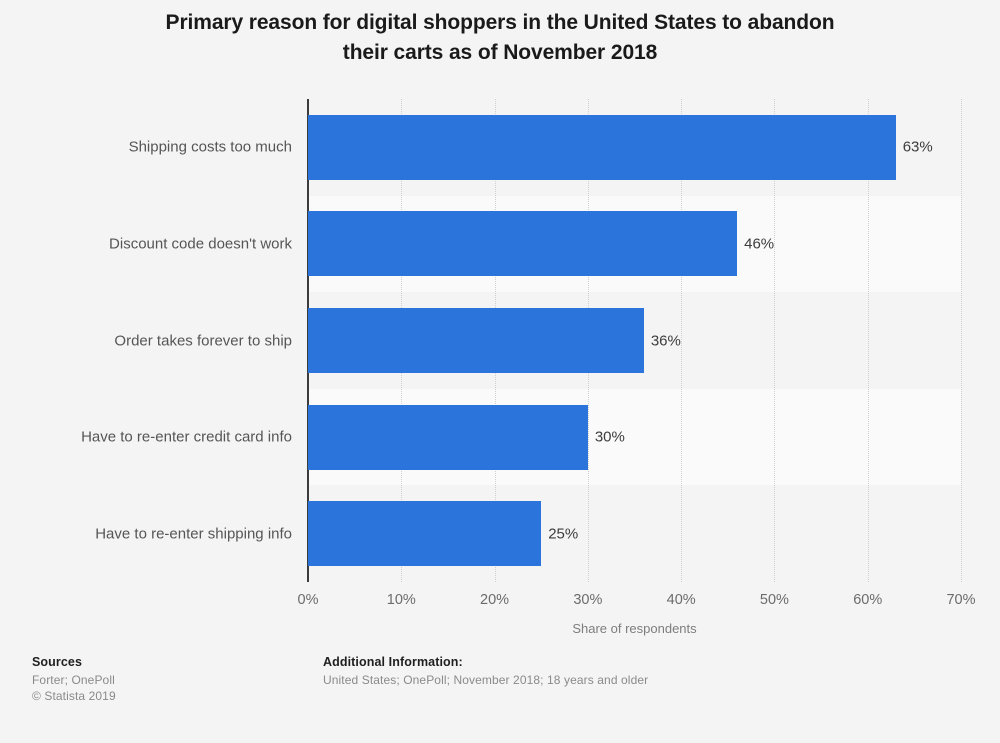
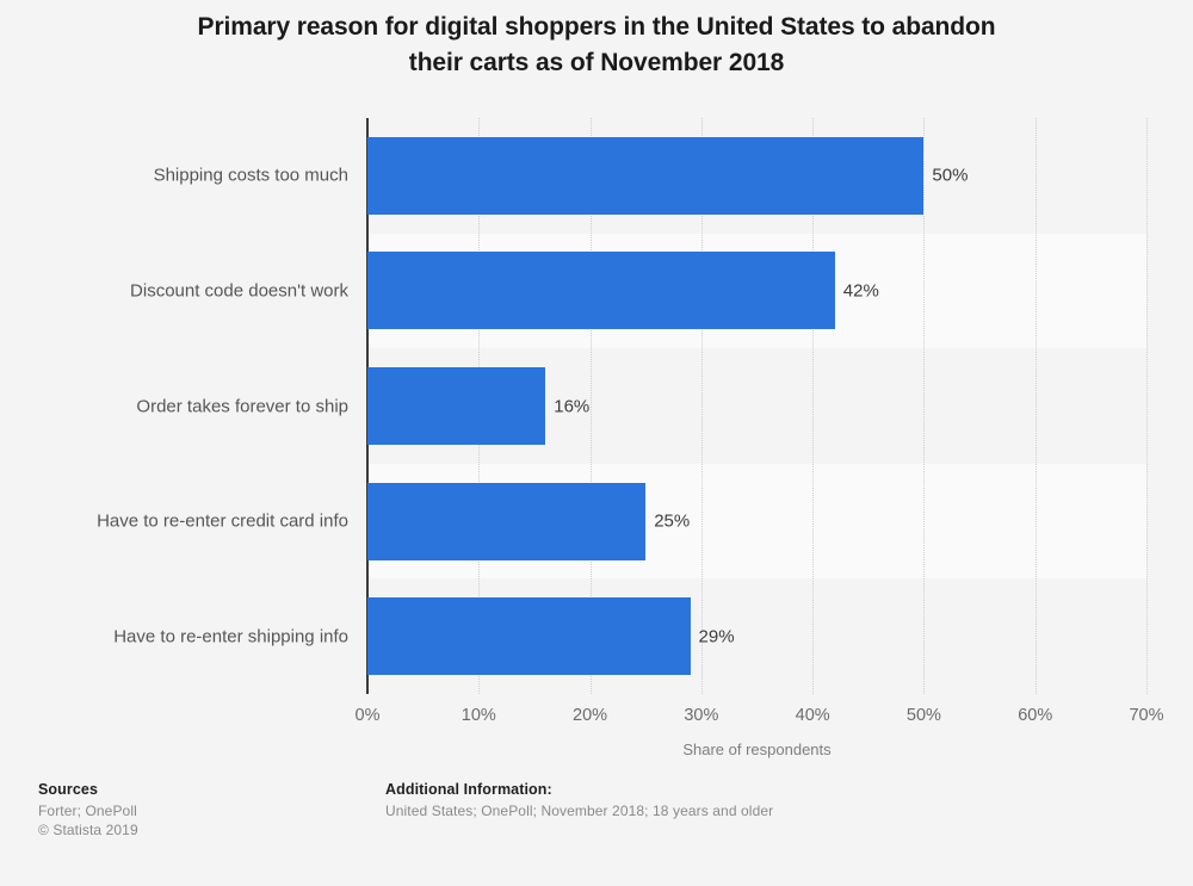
Shipping costs too much: 63% -> 50%
Discount code doesn't work: 46% -> 42%
Order takes forever to ship: 36% -> 16%
Have to re-enter credit card info: 30% -> 25%
Have to re-enter shipping info: 25% -> 29%
